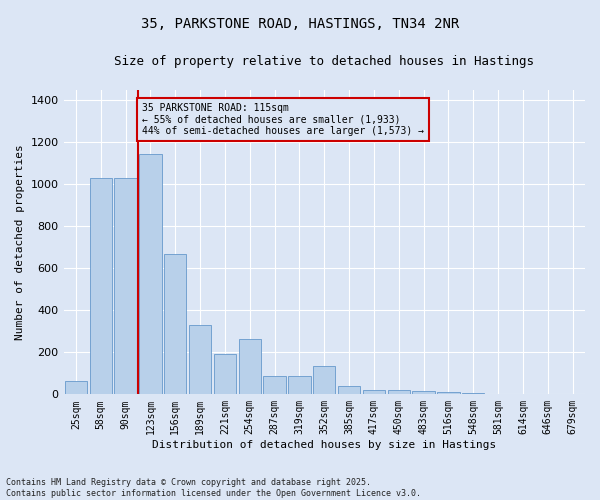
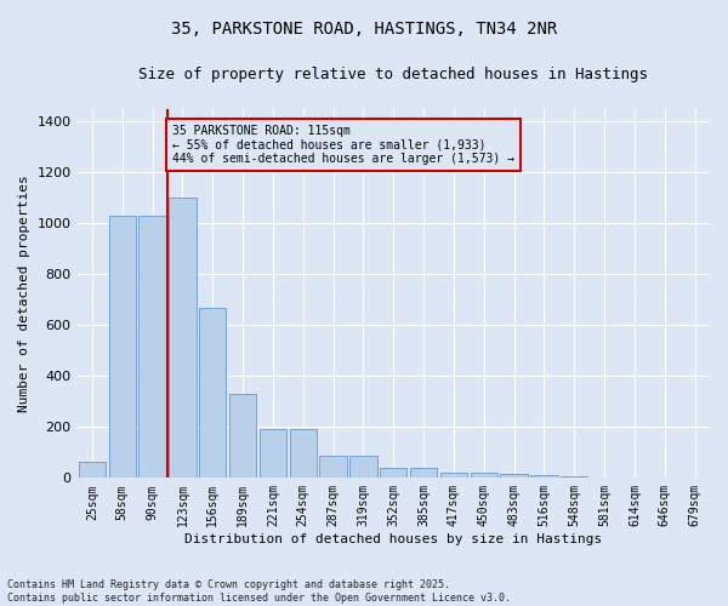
123sqm: 1145 -> 1100
254sqm: 265 -> 190
352sqm: 135 -> 40
